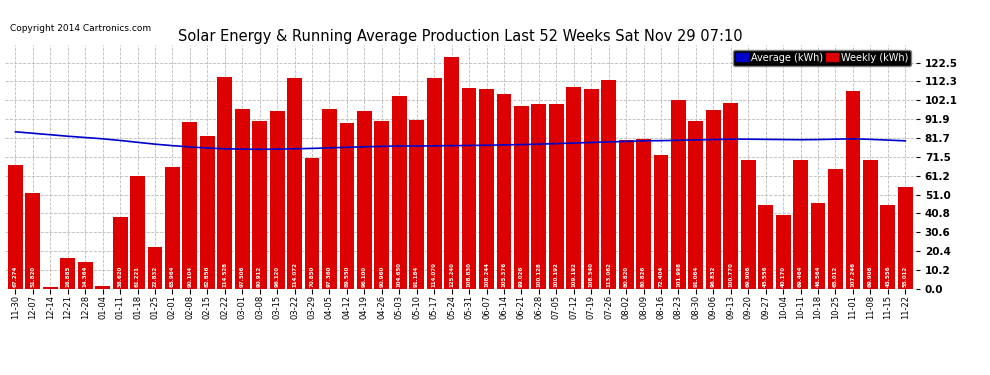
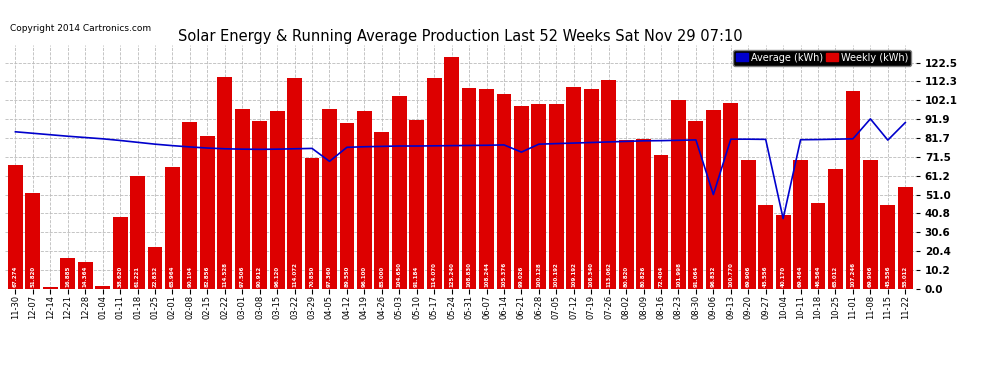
Average (kWh)/04-05: 76 -> 69
Weekly (kWh)/04-26: 91 -> 85
Average (kWh)/06-21: 78 -> 74
Average (kWh)/09-06: 81 -> 51
Average (kWh)/10-04: 81 -> 38
Average (kWh)/11-08: 81 -> 92
Average (kWh)/11-22: 80 -> 90
